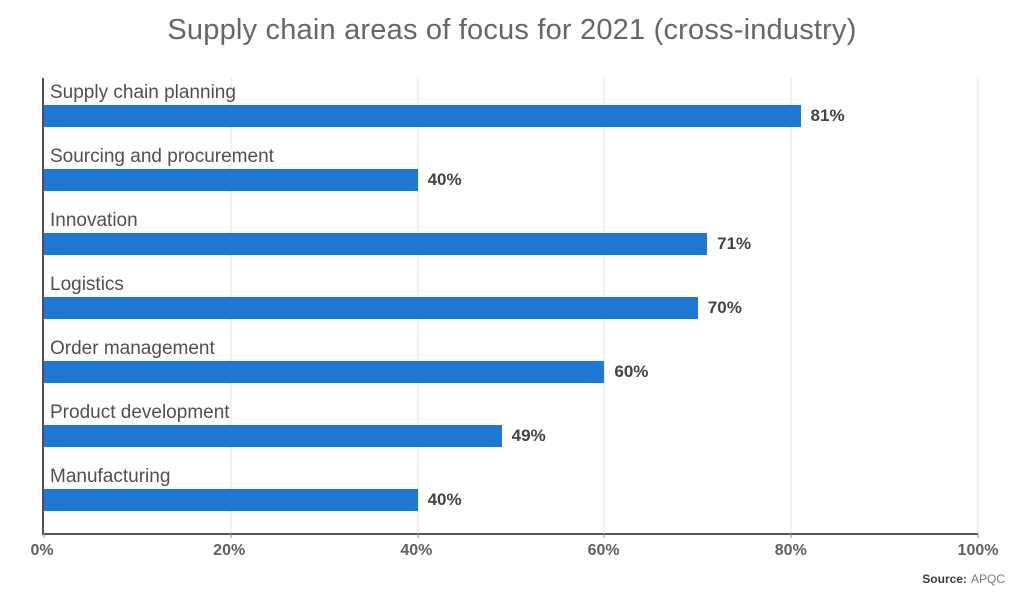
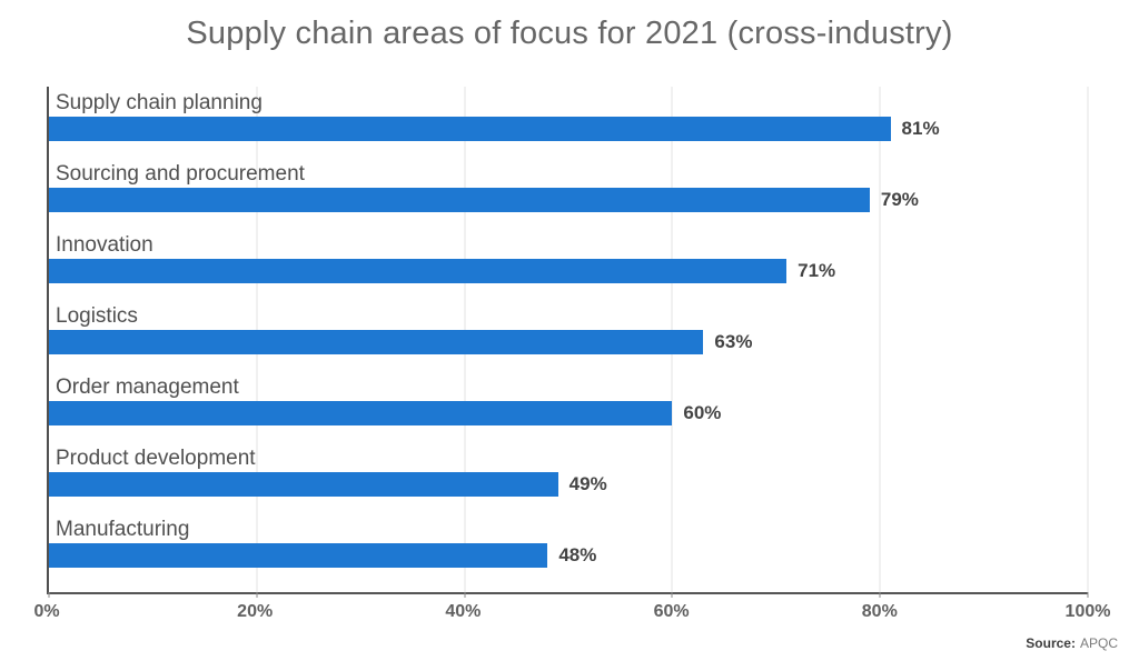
Sourcing and procurement: 40% -> 79%
Logistics: 70% -> 63%
Manufacturing: 40% -> 48%
